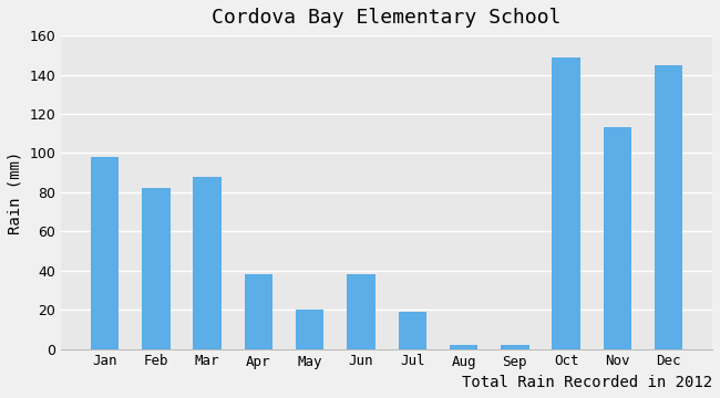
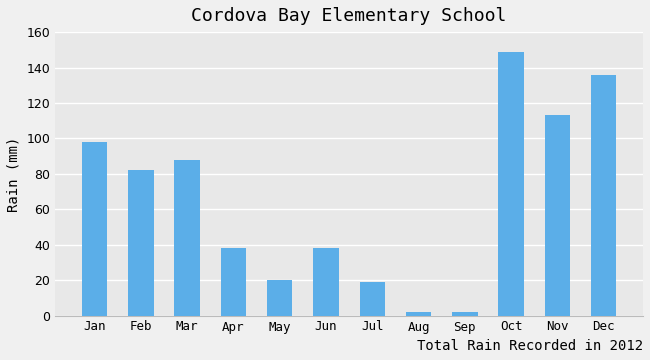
Dec: 145 -> 136
